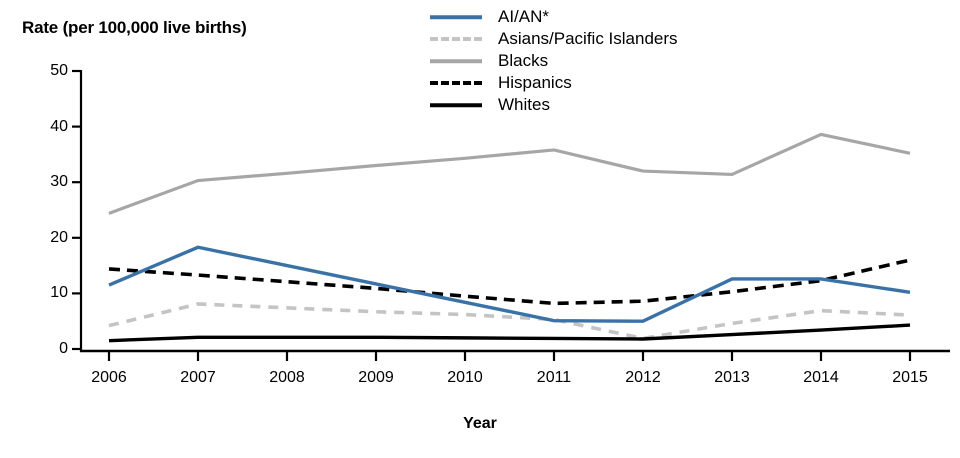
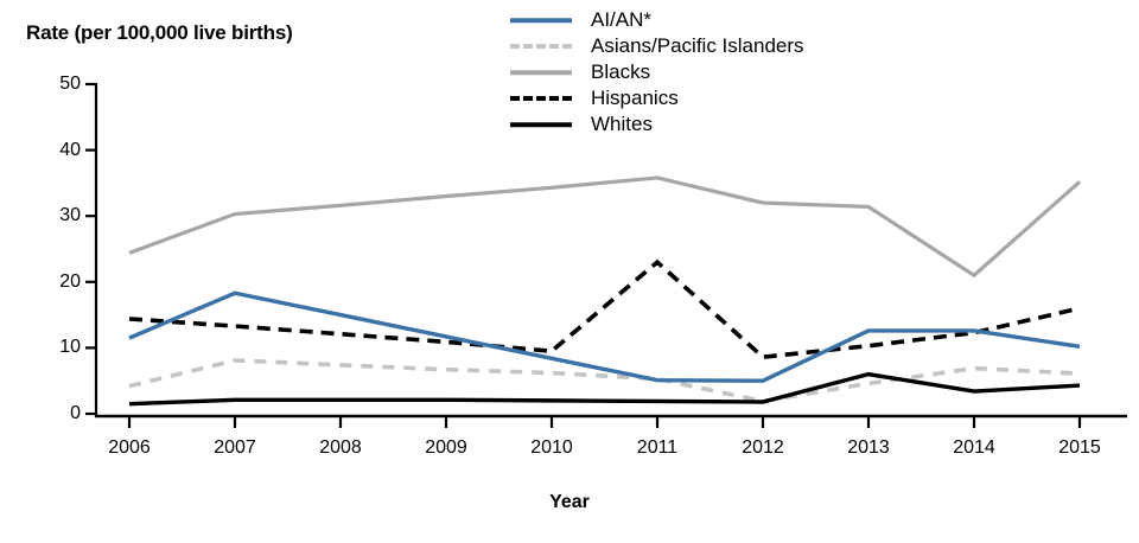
Hispanics/2011: 8 -> 23
Whites/2013: 3 -> 6
Blacks/2014: 39 -> 21
